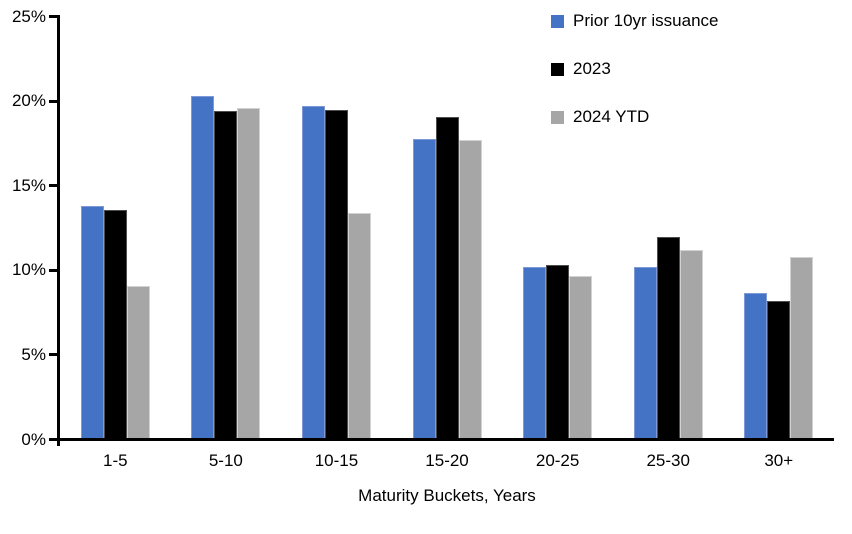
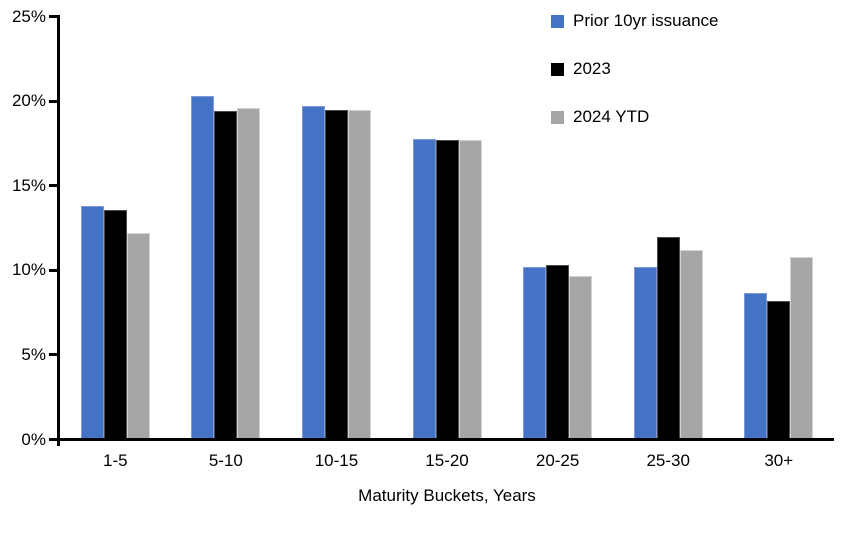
2024 YTD/1-5: 9.0% -> 12.1%
2024 YTD/10-15: 13.3% -> 19.4%
2023/15-20: 19.0% -> 17.6%
